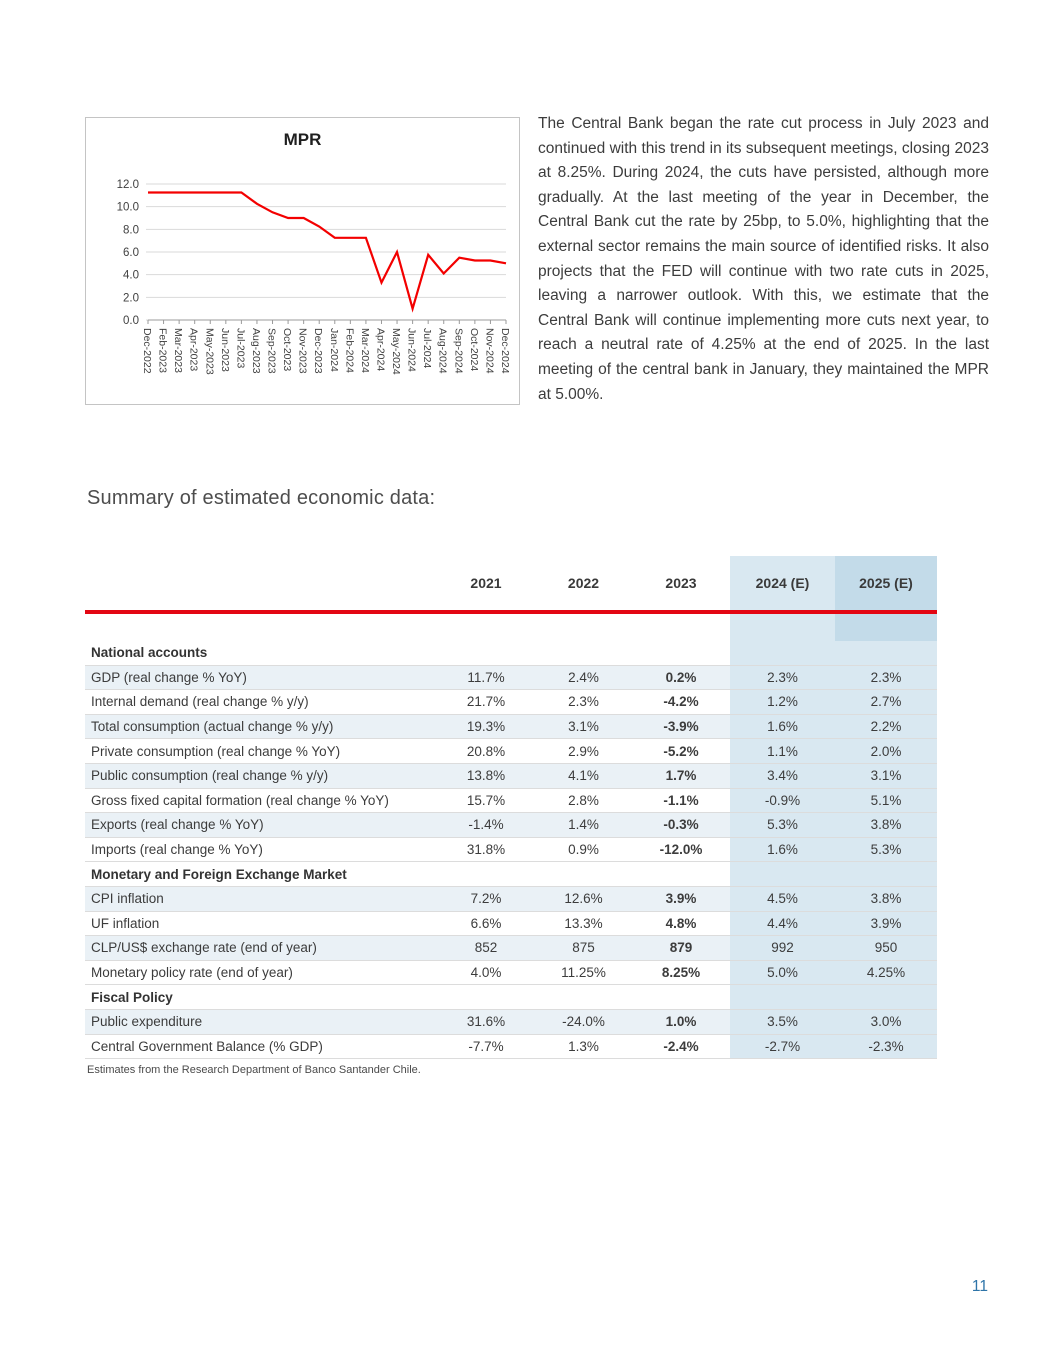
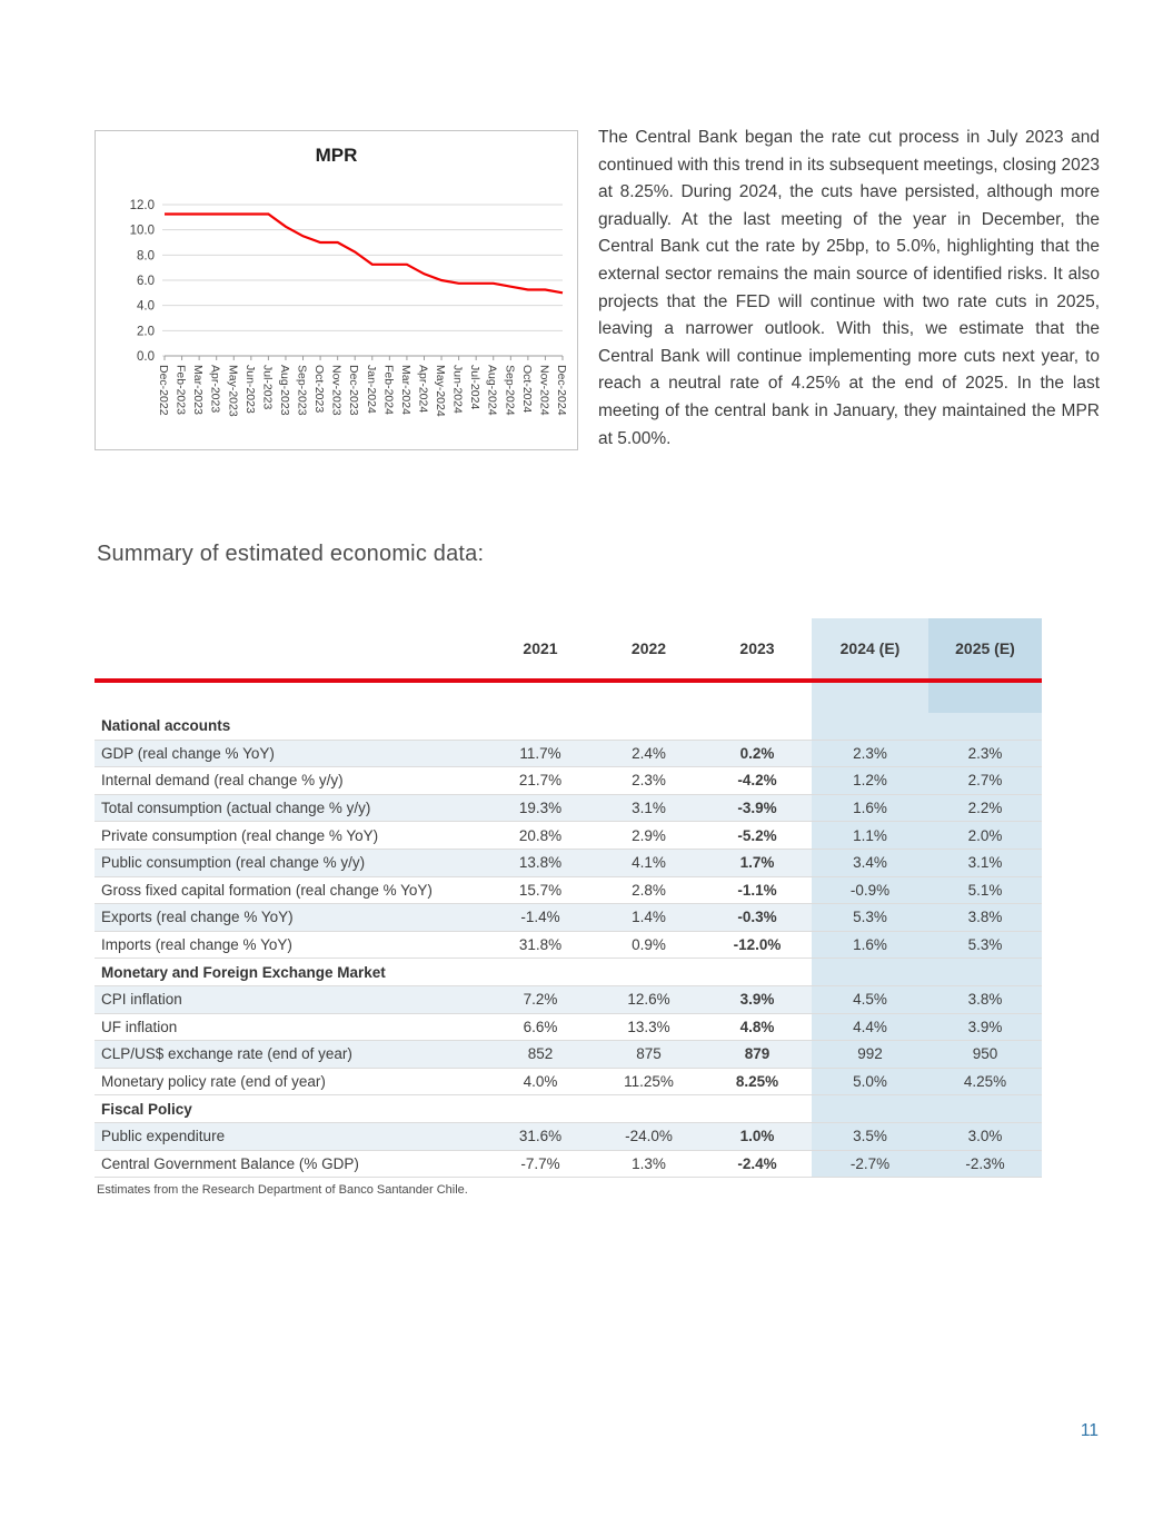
Apr-2024: 3.3 -> 6.5
Jun-2024: 1.0 -> 5.8
Aug-2024: 4.1 -> 5.8
